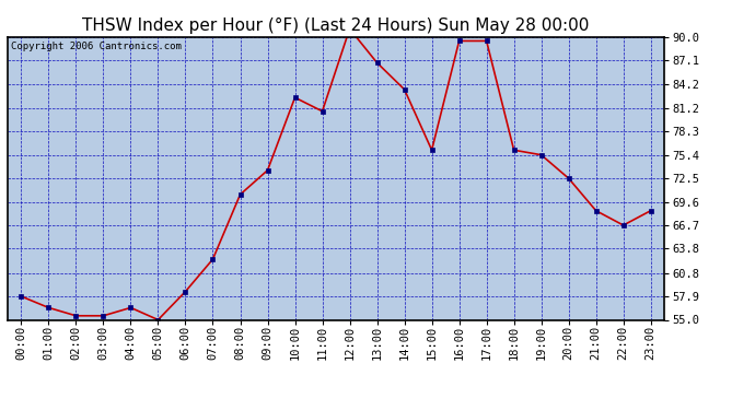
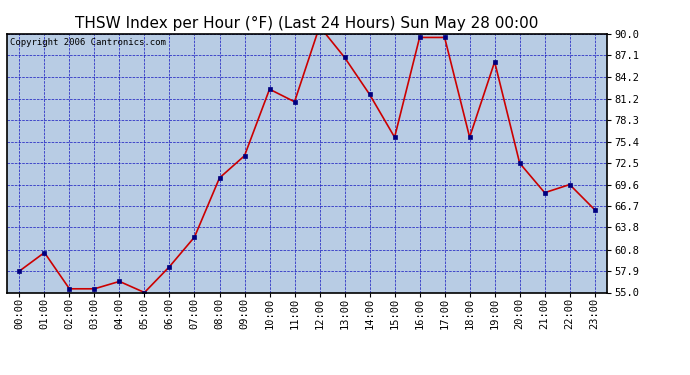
01:00: 56.5 -> 60.4
14:00: 83.5 -> 81.8
19:00: 75.4 -> 86.2
22:00: 66.7 -> 69.6
23:00: 68.5 -> 66.2
